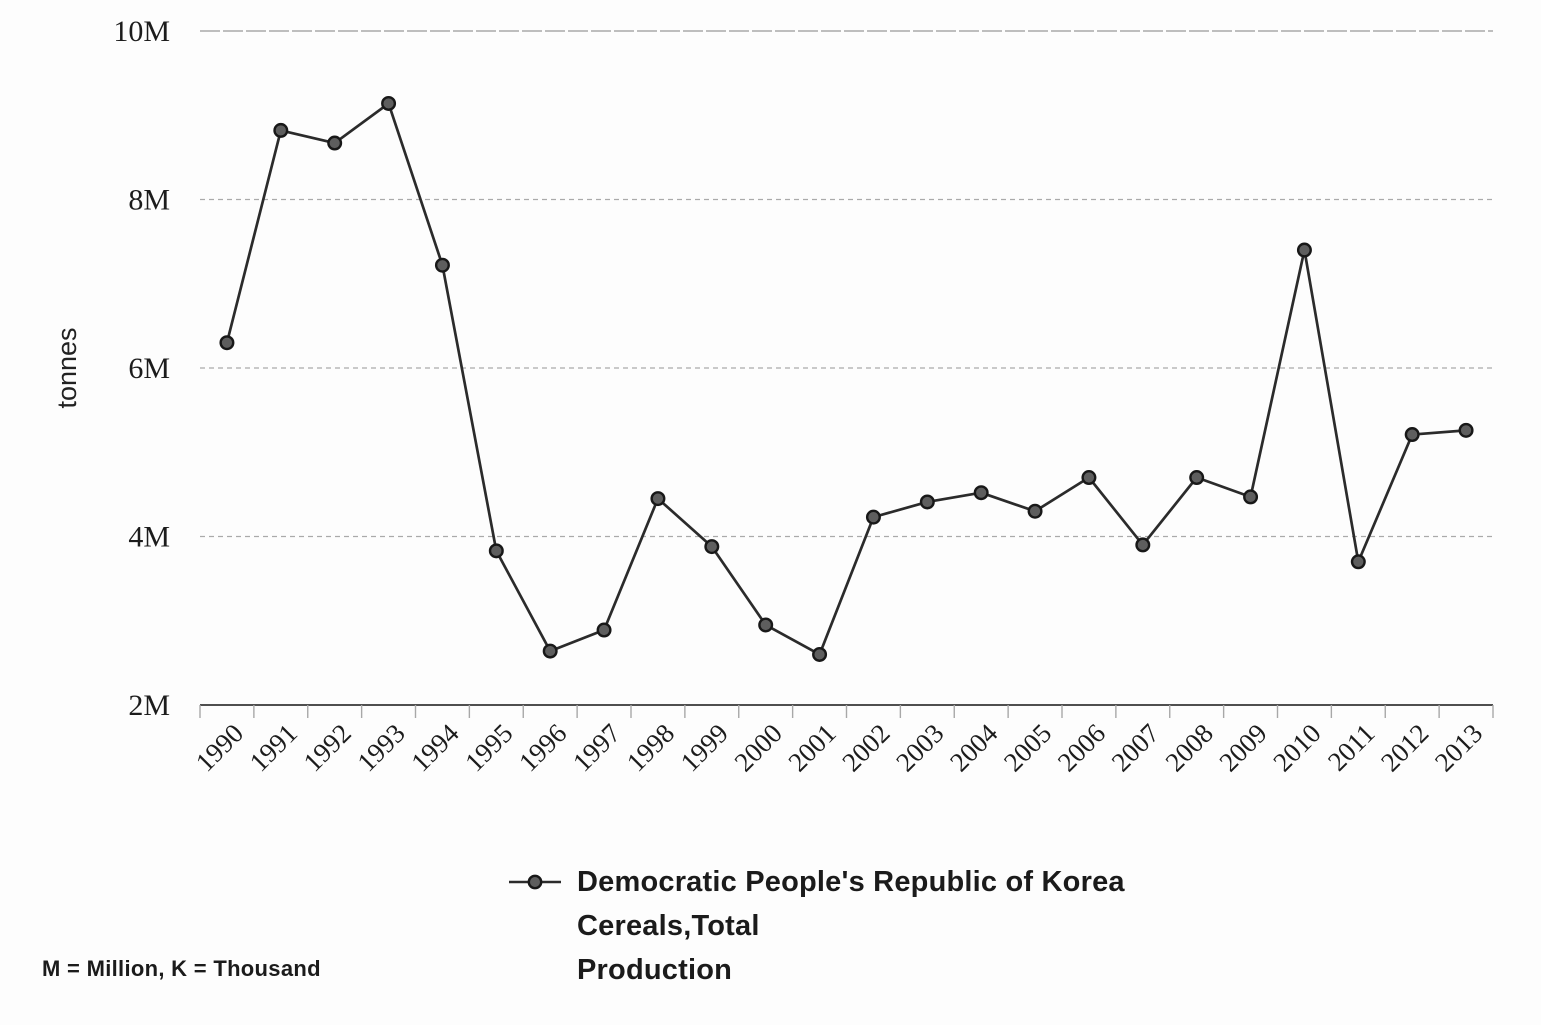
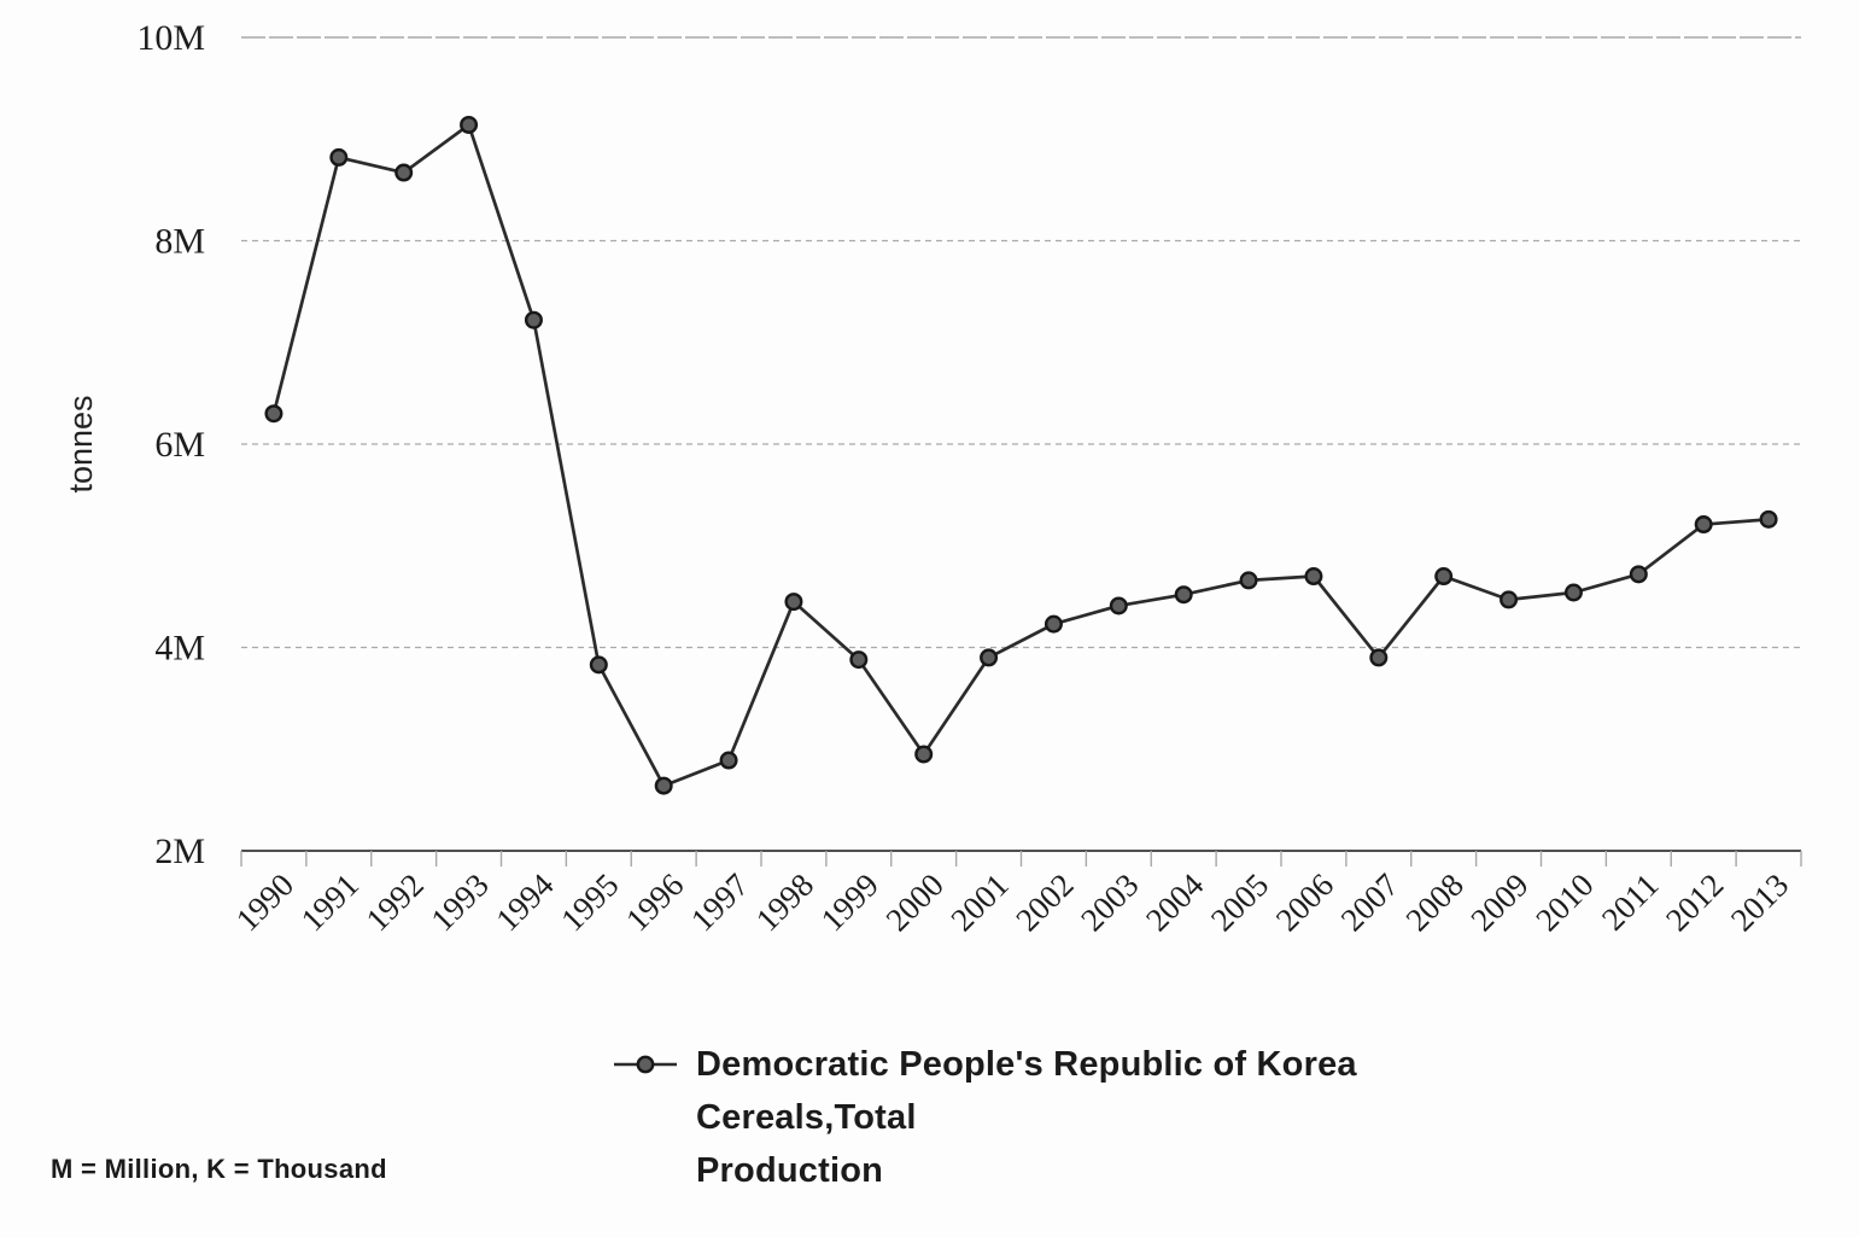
2001: 2.6M -> 3.9M
2005: 4.3M -> 4.7M
2010: 7.4M -> 4.5M
2011: 3.7M -> 4.7M
